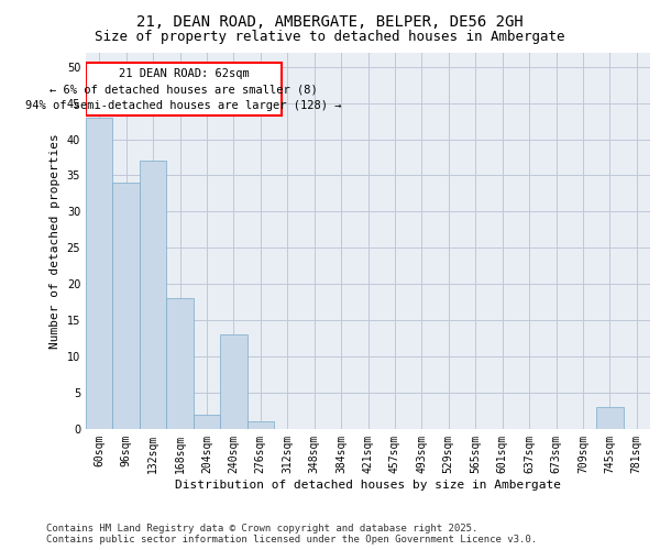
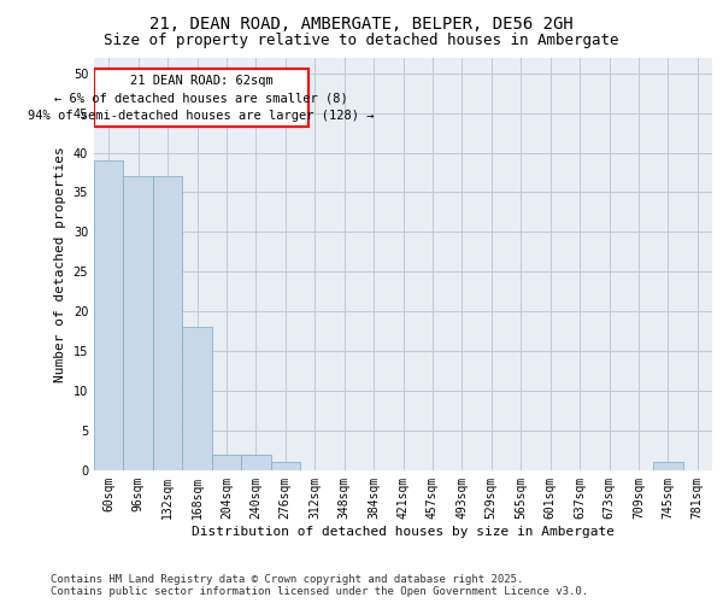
60sqm: 43 -> 39
96sqm: 34 -> 37
240sqm: 13 -> 2
745sqm: 3 -> 1
